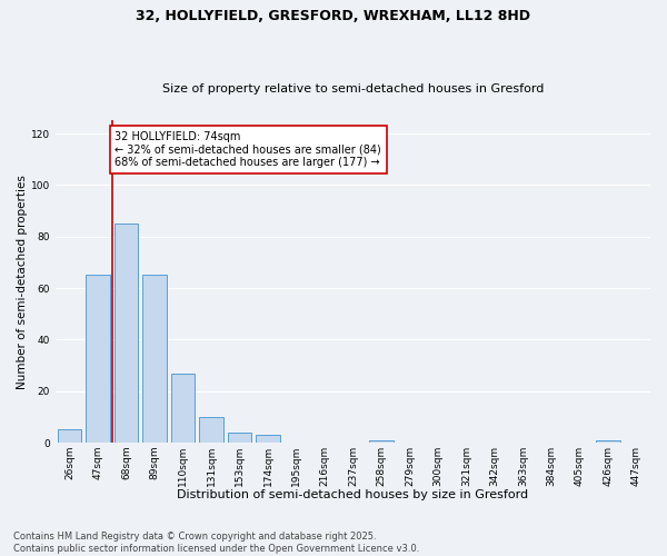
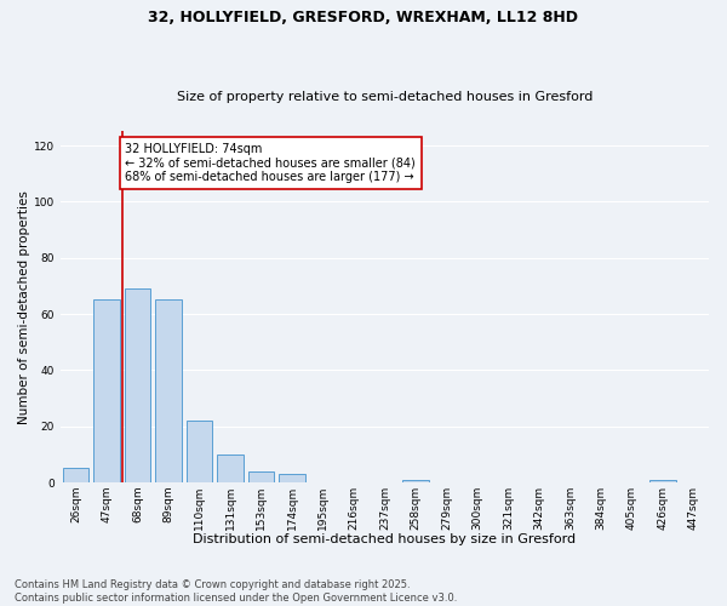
68sqm: 85 -> 69
110sqm: 27 -> 22
